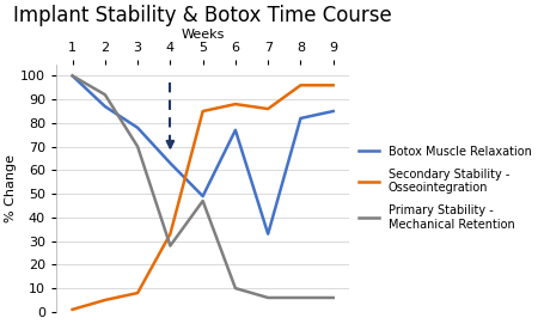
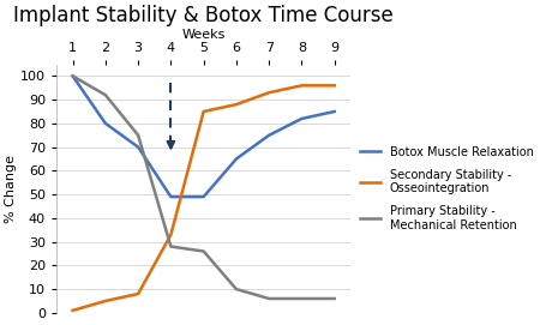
Botox Muscle Relaxation/2: 87 -> 80
Botox Muscle Relaxation/3: 78 -> 70
Primary Stability - Mechanical Retention/3: 70 -> 75
Botox Muscle Relaxation/4: 63 -> 49
Primary Stability - Mechanical Retention/5: 47 -> 26
Botox Muscle Relaxation/6: 77 -> 65
Botox Muscle Relaxation/7: 33 -> 75
Secondary Stability - Osseointegration/7: 86 -> 93
